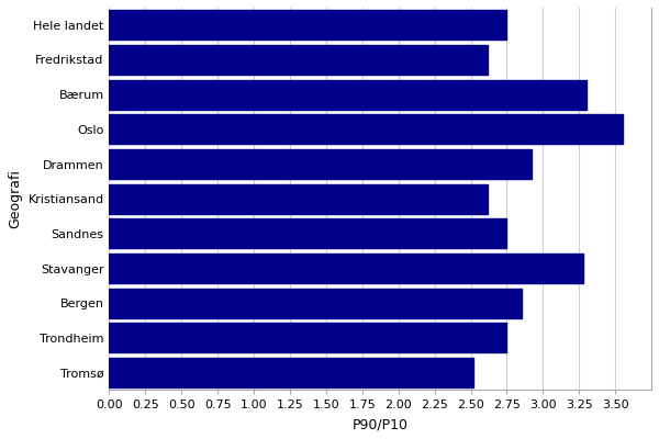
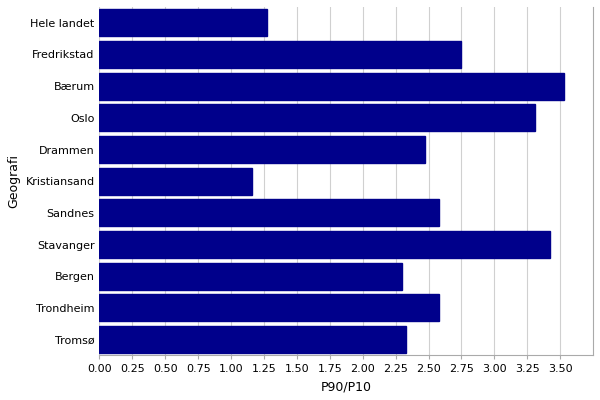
Hele landet: 2.75 -> 1.27
Fredrikstad: 2.62 -> 2.75
Bærum: 3.30 -> 3.53
Oslo: 3.55 -> 3.31
Drammen: 2.92 -> 2.47
Kristiansand: 2.62 -> 1.16
Sandnes: 2.75 -> 2.58
Stavanger: 3.28 -> 3.42
Bergen: 2.85 -> 2.30
Trondheim: 2.75 -> 2.58
Tromsø: 2.52 -> 2.33
